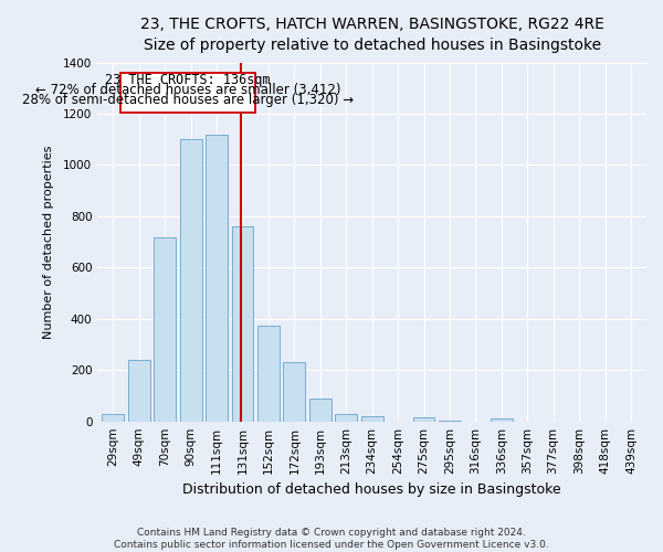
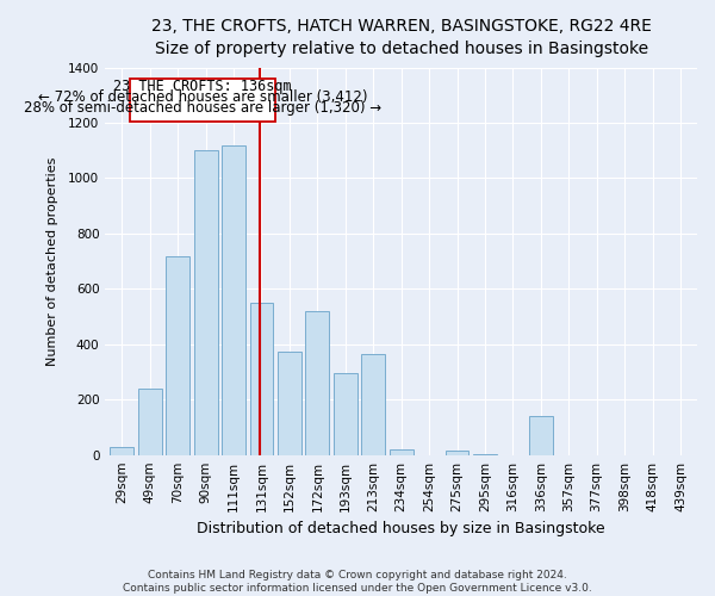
131sqm: 760 -> 550
172sqm: 230 -> 520
193sqm: 90 -> 295
213sqm: 30 -> 365
336sqm: 10 -> 140
